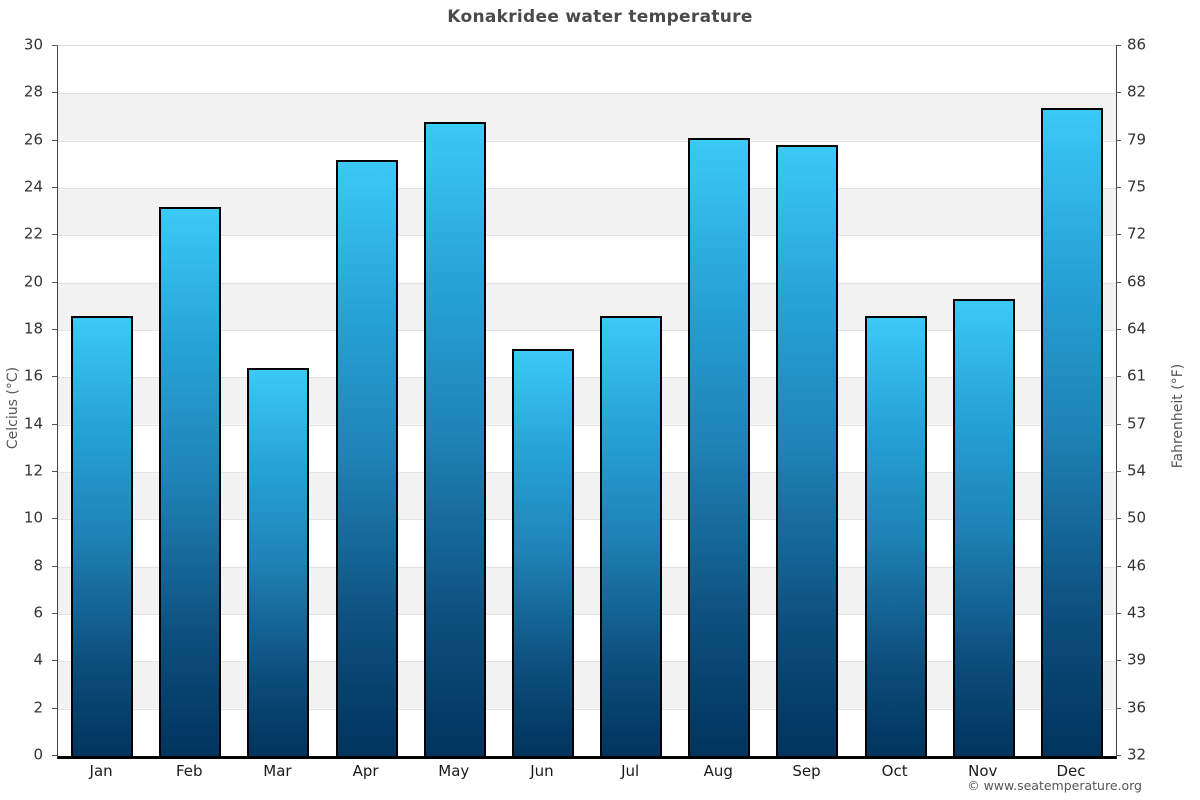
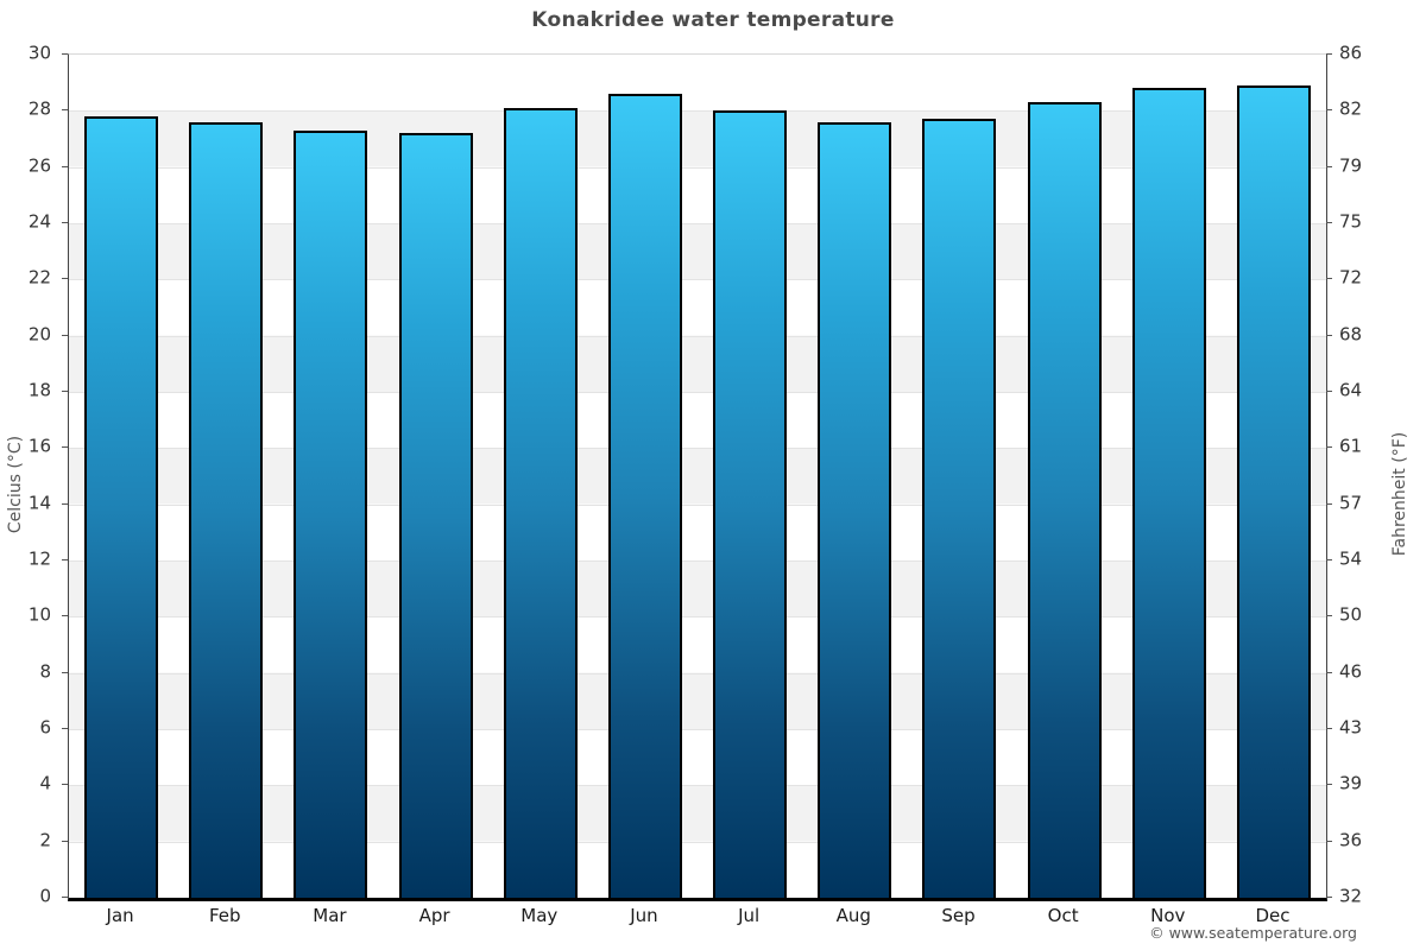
Jan: 18.6 -> 27.8
Feb: 23.2 -> 27.6
Mar: 16.4 -> 27.3
Apr: 25.2 -> 27.2
May: 26.8 -> 28.1
Jun: 17.2 -> 28.6
Jul: 18.6 -> 28.0
Aug: 26.1 -> 27.6
Sep: 25.8 -> 27.7
Oct: 18.6 -> 28.3
Nov: 19.3 -> 28.8
Dec: 27.4 -> 28.9
